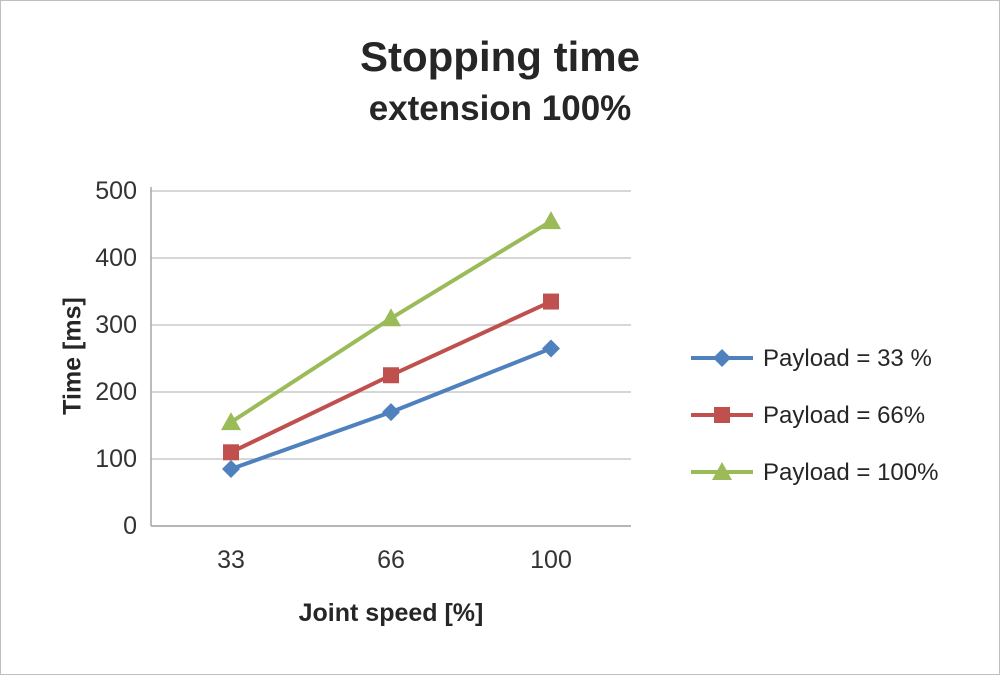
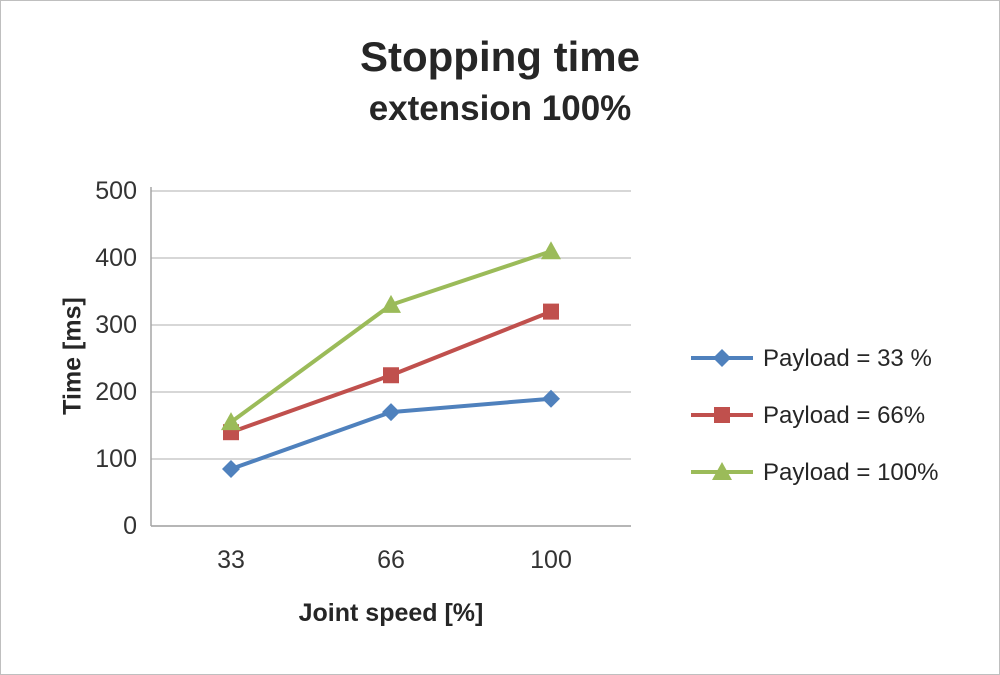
Payload = 66%/33: 110 -> 140
Payload = 100%/66: 310 -> 330
Payload = 33 %/100: 260 -> 190
Payload = 66%/100: 340 -> 320
Payload = 100%/100: 460 -> 410
